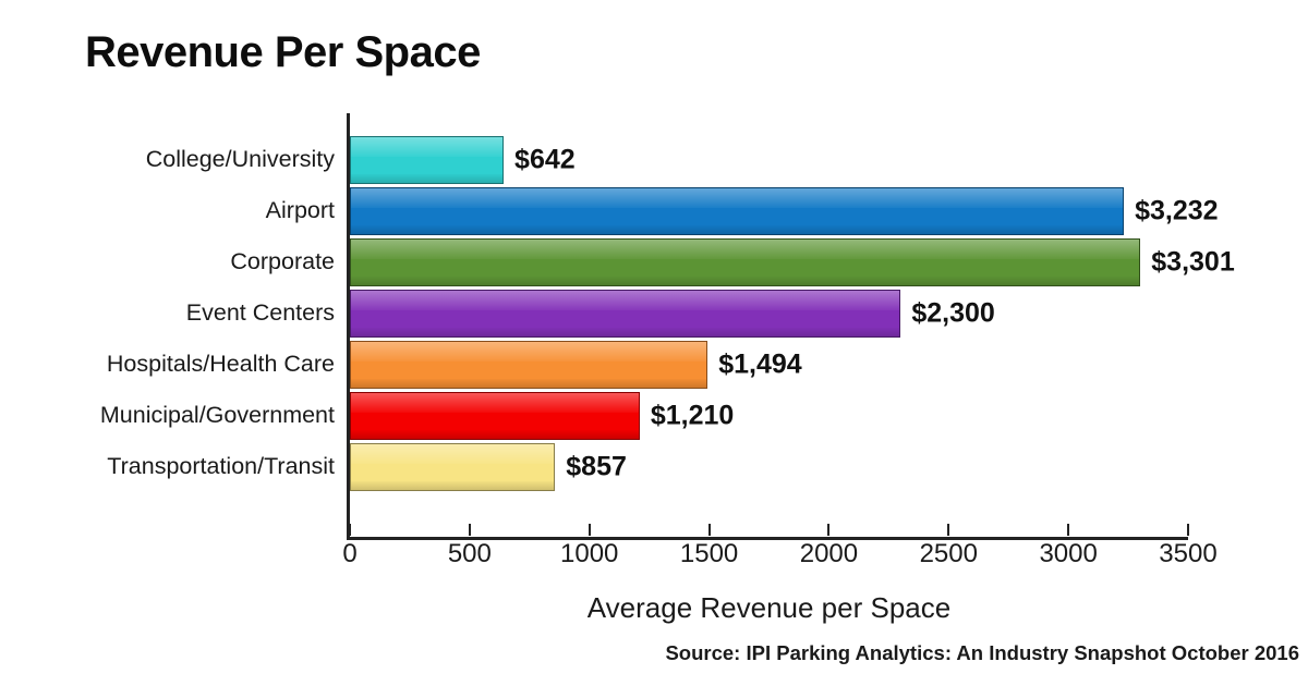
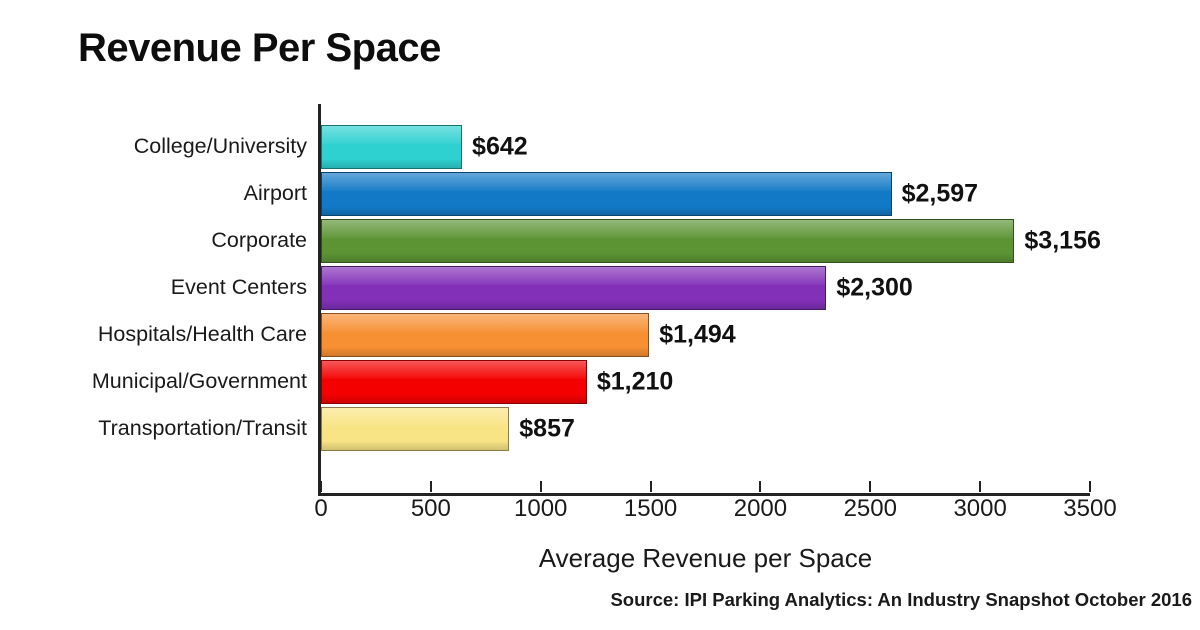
Airport: $3,232 -> $2,597
Corporate: $3,301 -> $3,156
